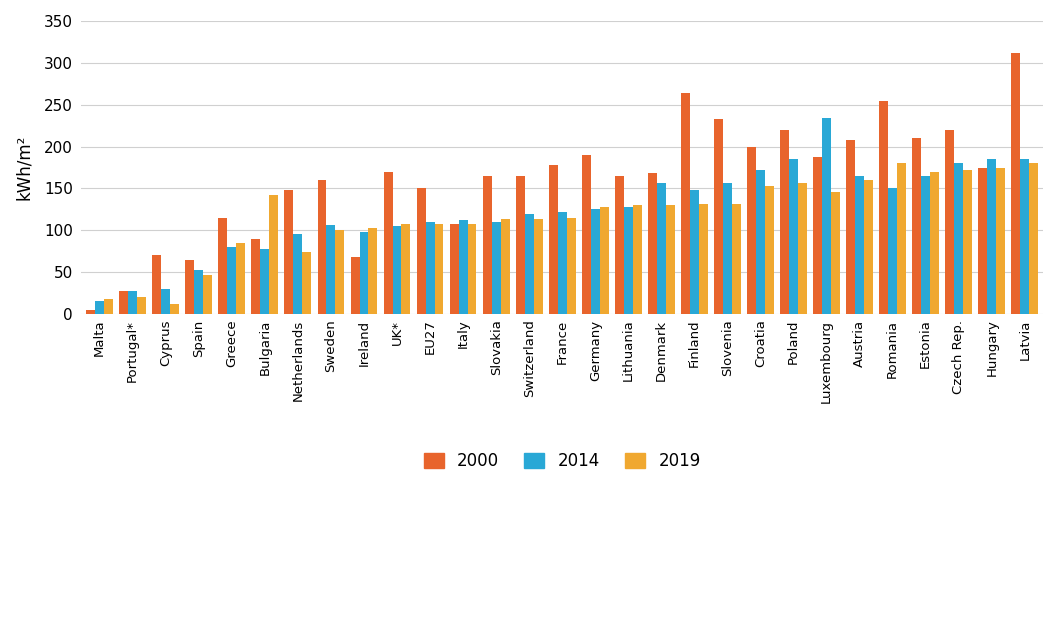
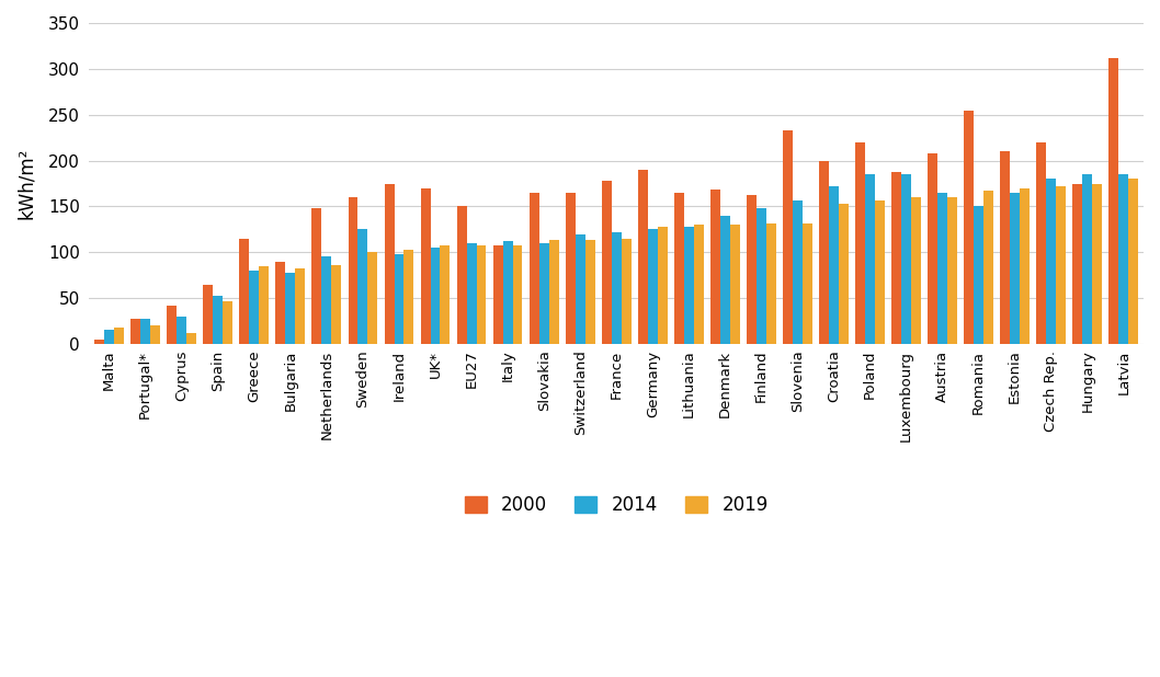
2000/Cyprus: 70 -> 42
2019/Bulgaria: 142 -> 83
2019/Netherlands: 74 -> 86
2014/Sweden: 106 -> 125
2000/Ireland: 68 -> 175
2014/Denmark: 156 -> 140
2000/Finland: 264 -> 163
2014/Luxembourg: 234 -> 185
2019/Luxembourg: 146 -> 160
2019/Romania: 180 -> 167
